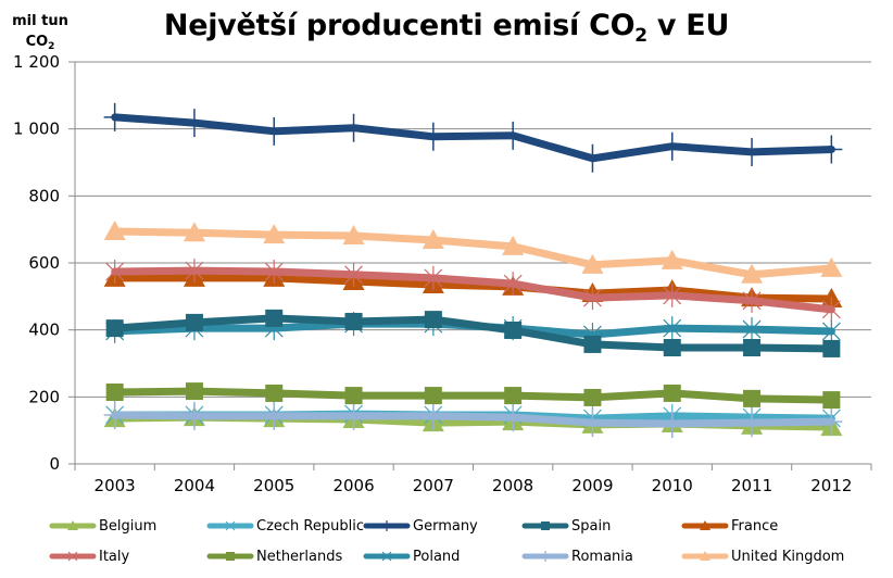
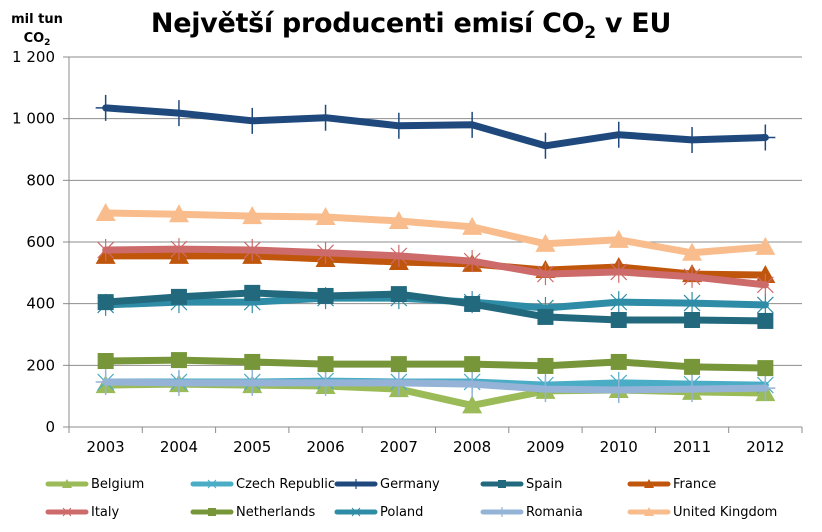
Belgium/2008: 130 -> 70
